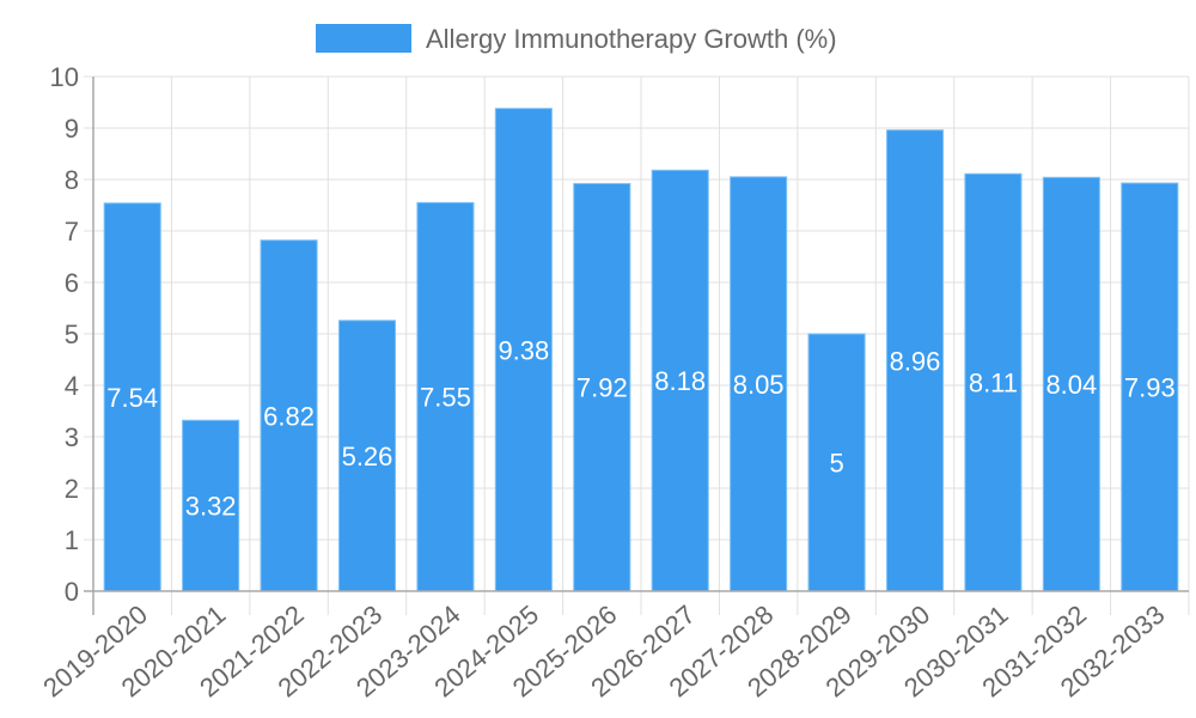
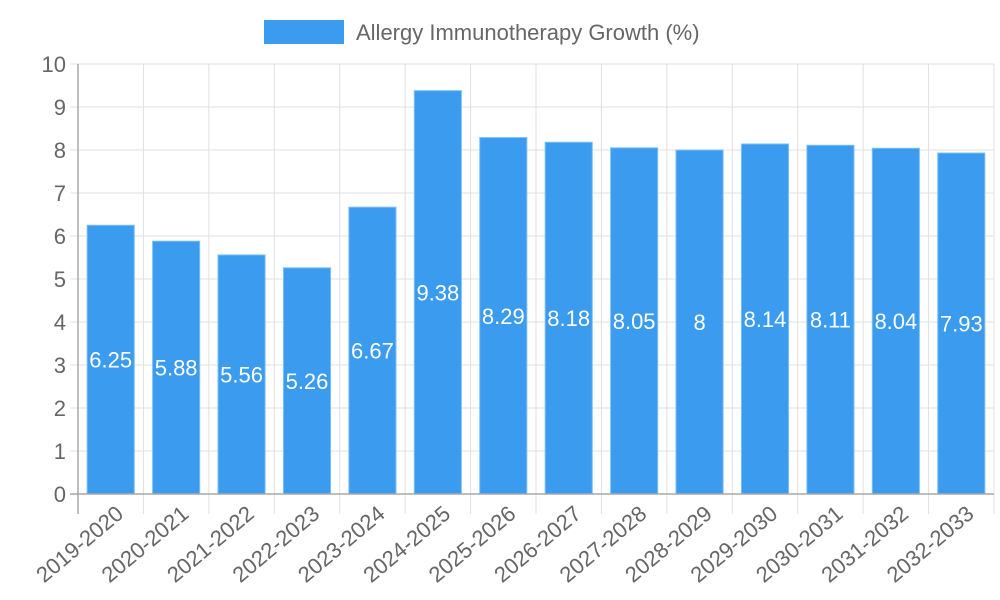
2019-2020: 7.54 -> 6.25
2020-2021: 3.32 -> 5.88
2021-2022: 6.82 -> 5.56
2023-2024: 7.55 -> 6.67
2025-2026: 7.92 -> 8.29
2028-2029: 5 -> 8
2029-2030: 8.96 -> 8.14
